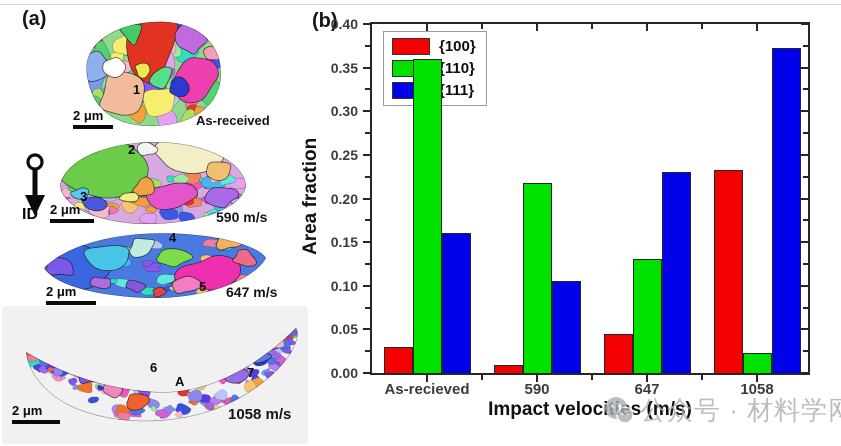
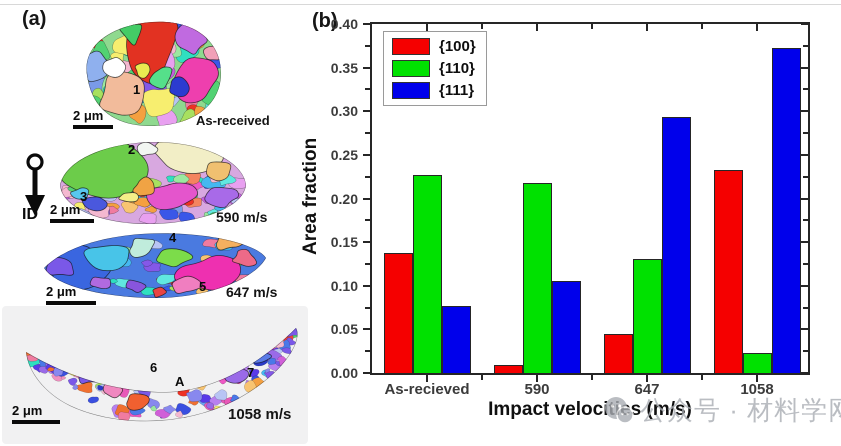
{100}/As-recieved: 0.03 -> 0.14
{110}/As-recieved: 0.36 -> 0.23
{111}/As-recieved: 0.16 -> 0.08
{111}/647: 0.23 -> 0.29
